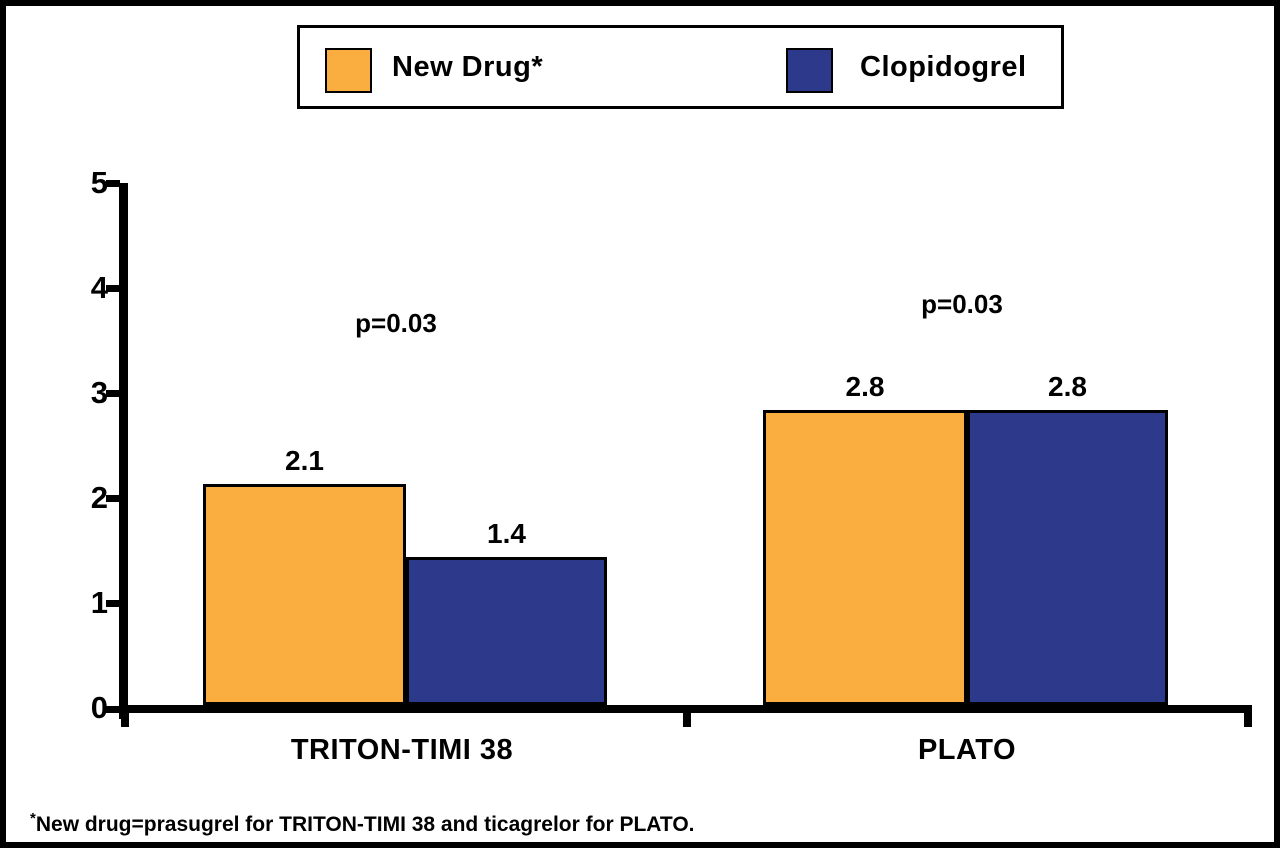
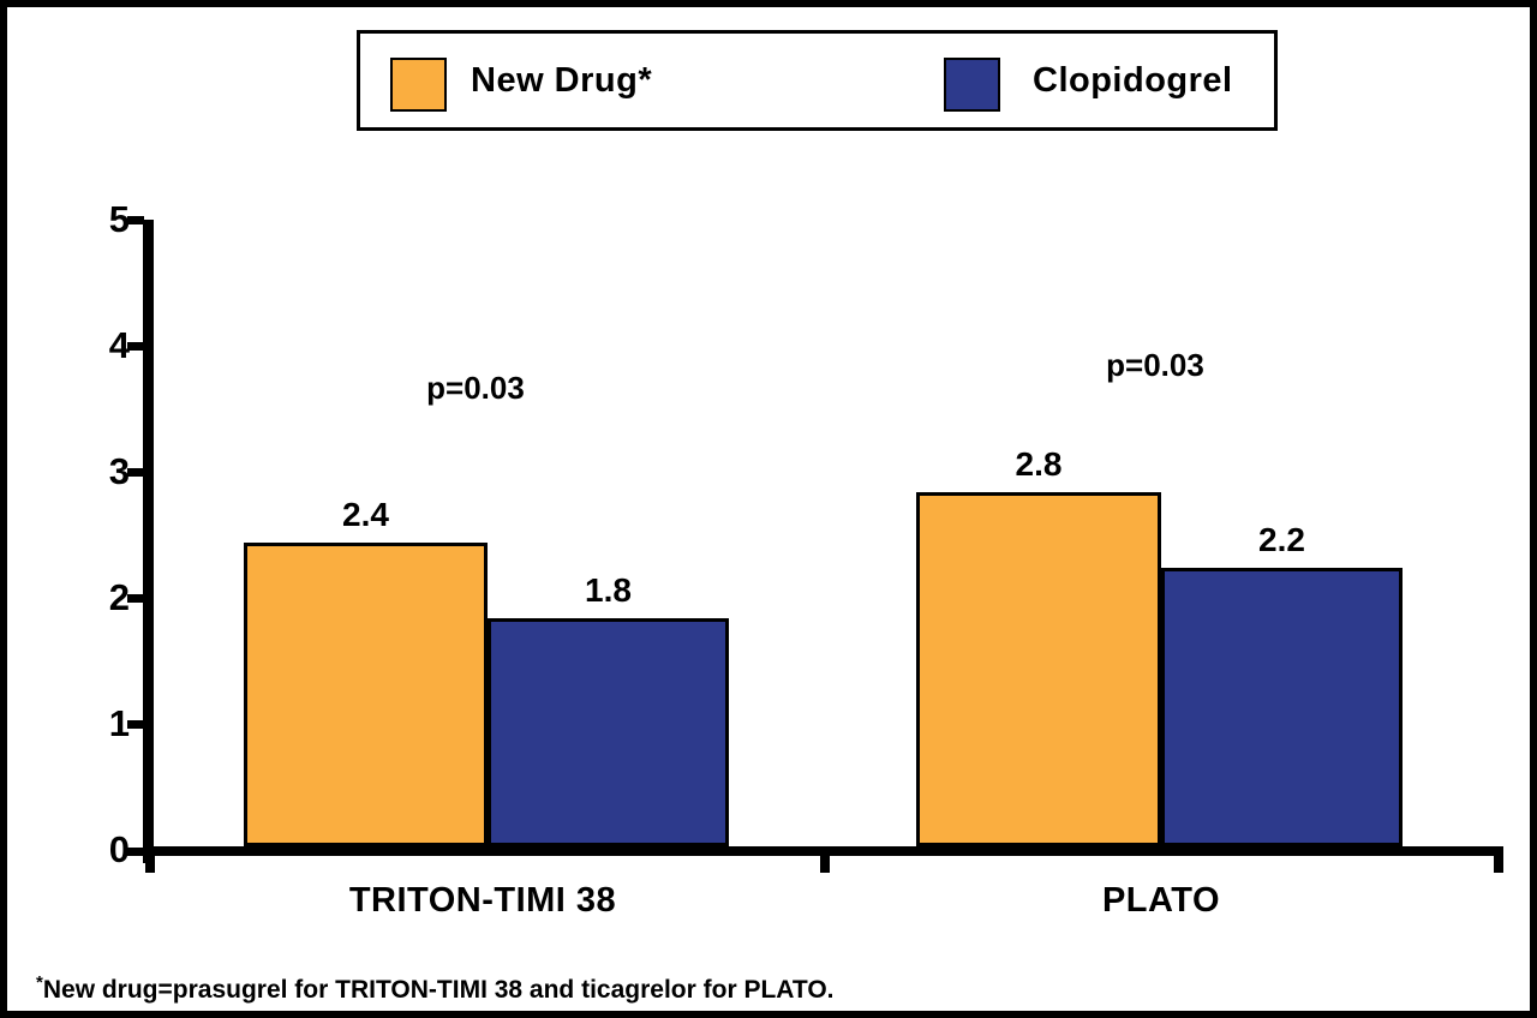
New Drug*/TRITON-TIMI 38: 2.1 -> 2.4
Clopidogrel/TRITON-TIMI 38: 1.4 -> 1.8
Clopidogrel/PLATO: 2.8 -> 2.2
